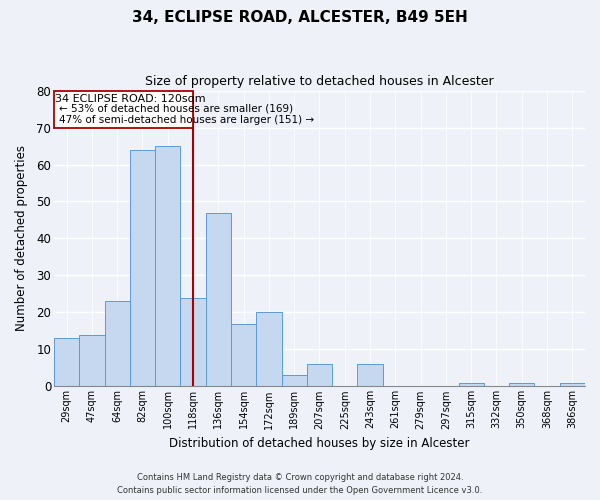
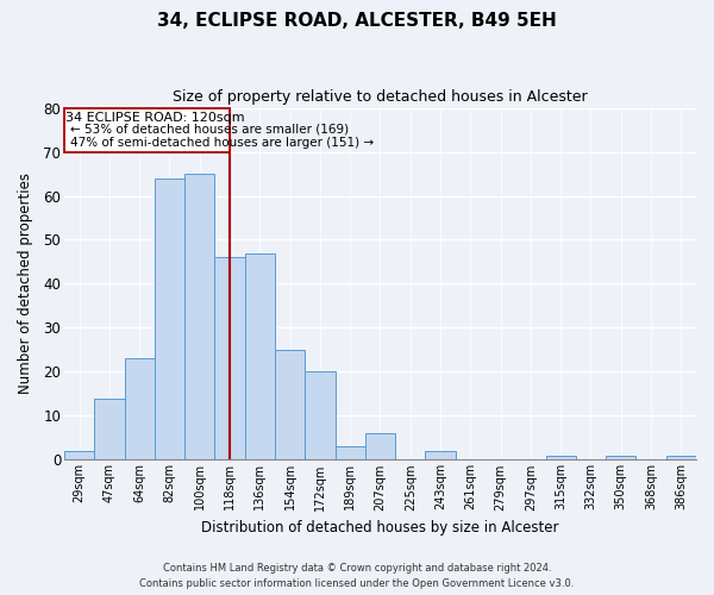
29sqm: 13 -> 2
118sqm: 24 -> 46
154sqm: 17 -> 25
243sqm: 6 -> 2
